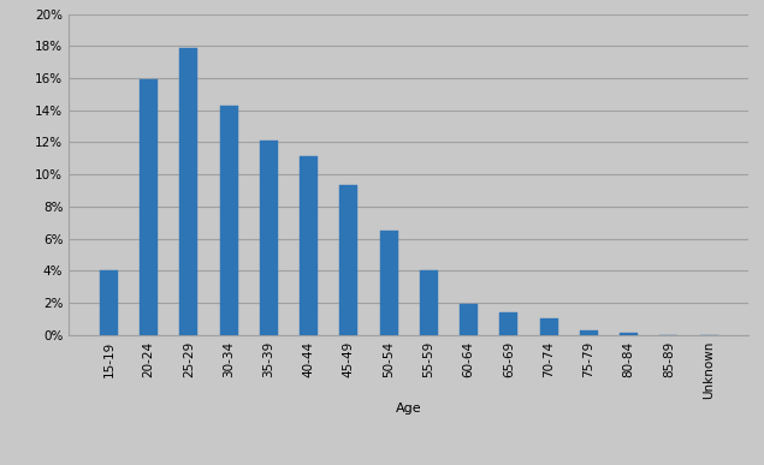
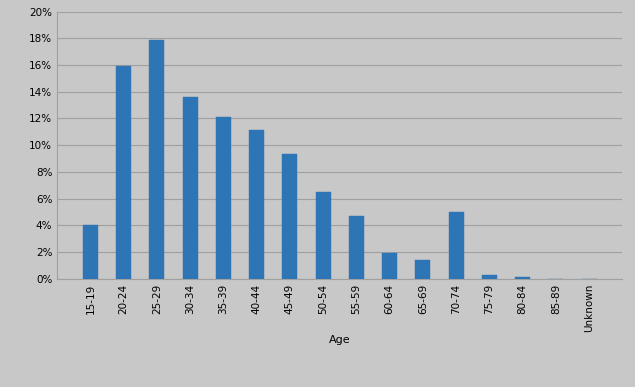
30-34: 14.3% -> 13.6%
55-59: 4.0% -> 4.7%
70-74: 1.0% -> 5.0%
